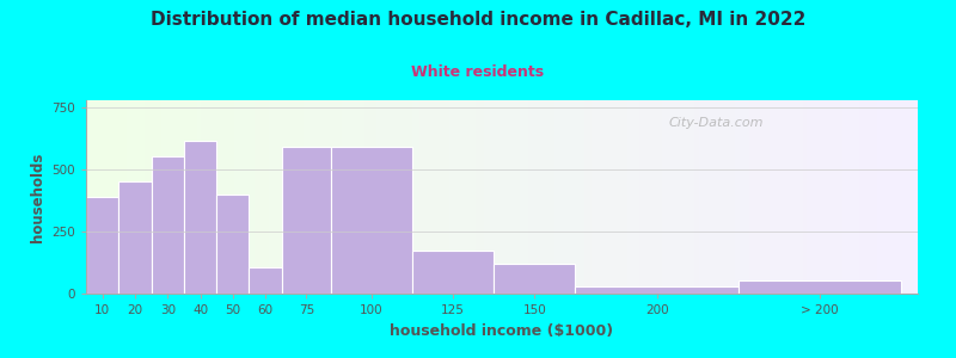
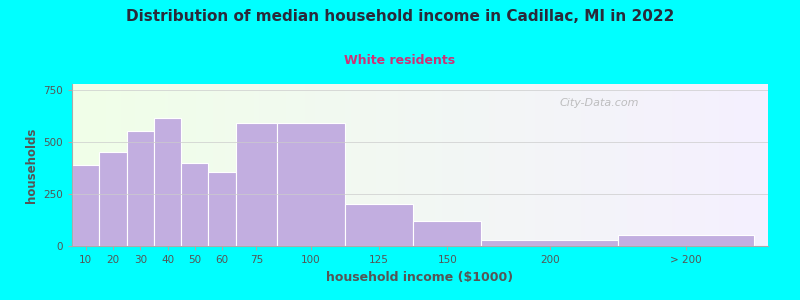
60: 105 -> 355
125: 175 -> 200
